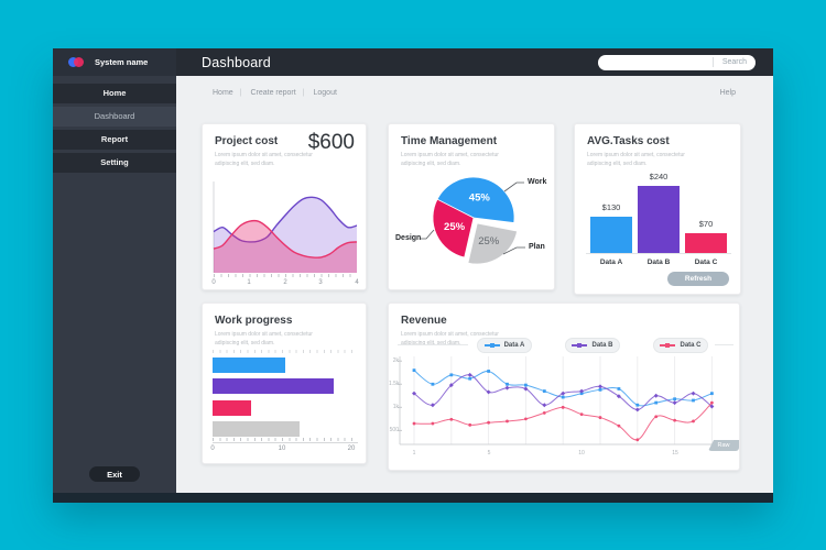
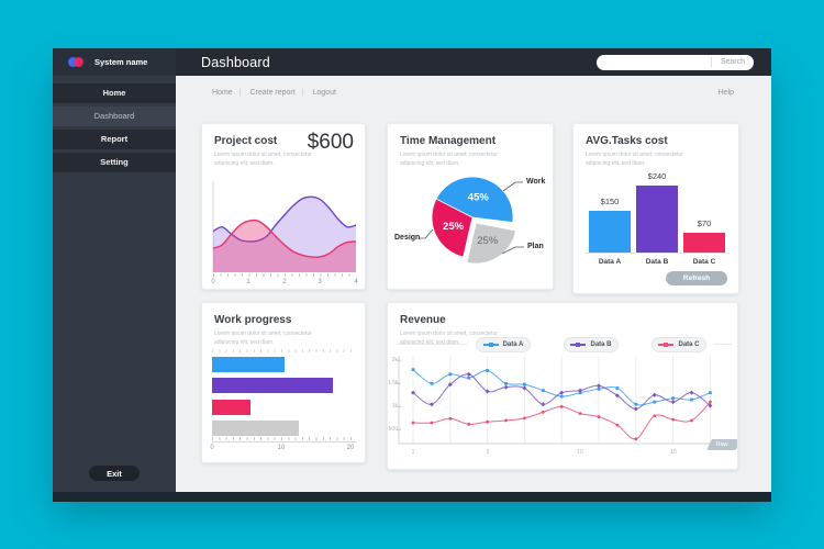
AVG.Tasks cost/Data A: $130 -> $150
